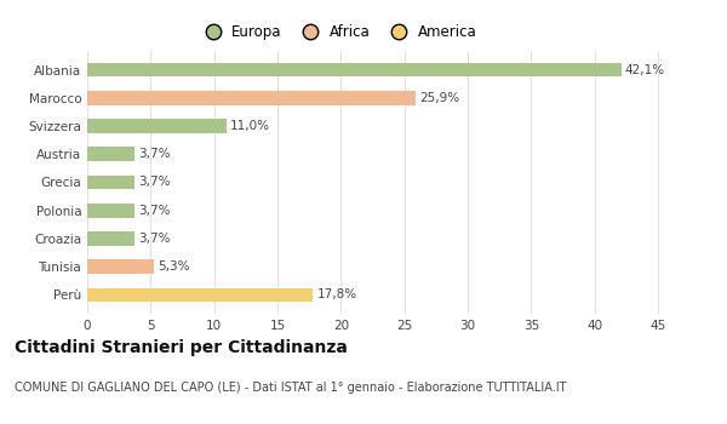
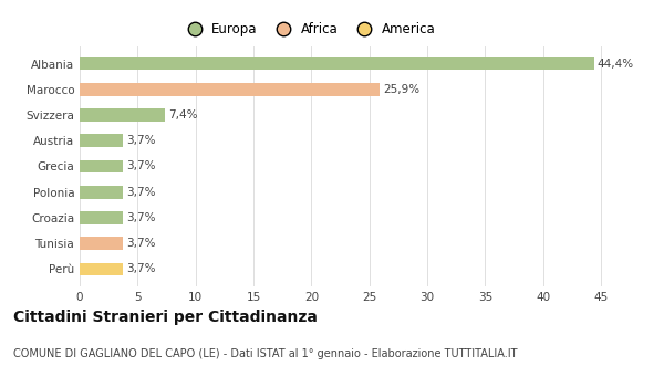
Albania: 42,1% -> 44,4%
Svizzera: 11,0% -> 7,4%
Tunisia: 5,3% -> 3,7%
Perù: 17,8% -> 3,7%
